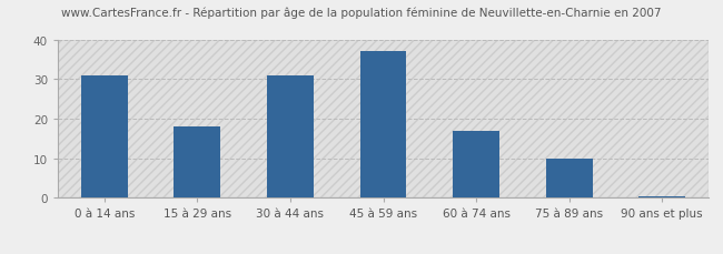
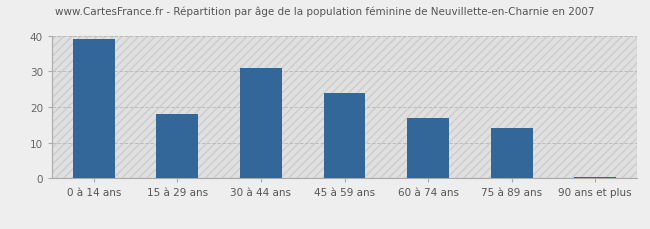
0 à 14 ans: 31.0 -> 39.0
45 à 59 ans: 37.0 -> 24.0
75 à 89 ans: 10.0 -> 14.0
